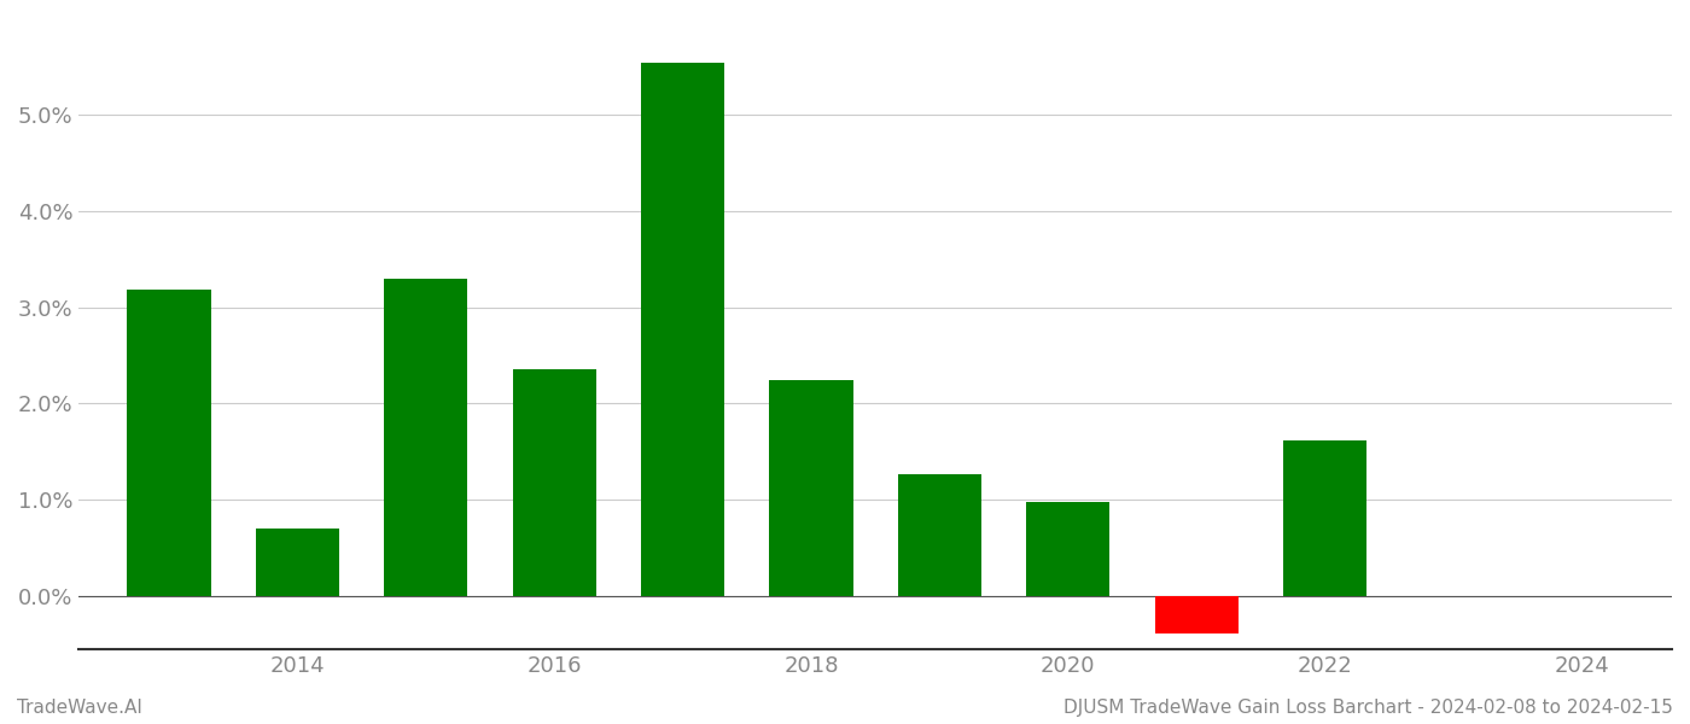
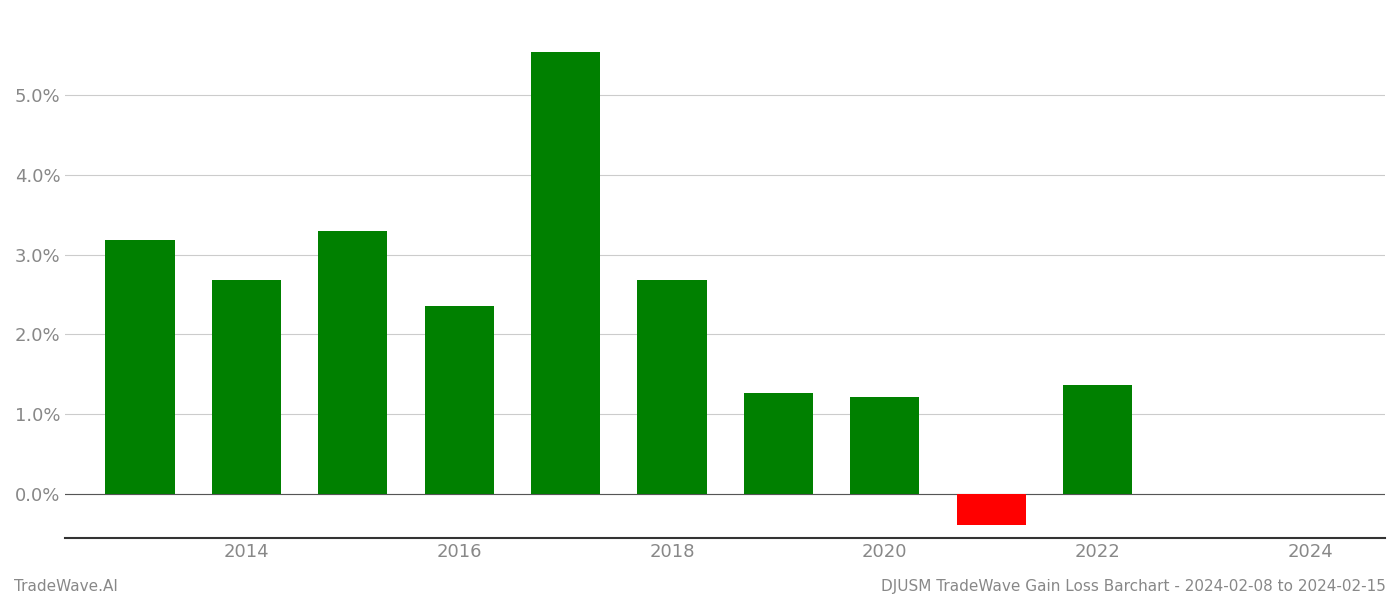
2014: 0.70% -> 2.68%
2018: 2.24% -> 2.68%
2020: 0.98% -> 1.22%
2022: 1.62% -> 1.37%
